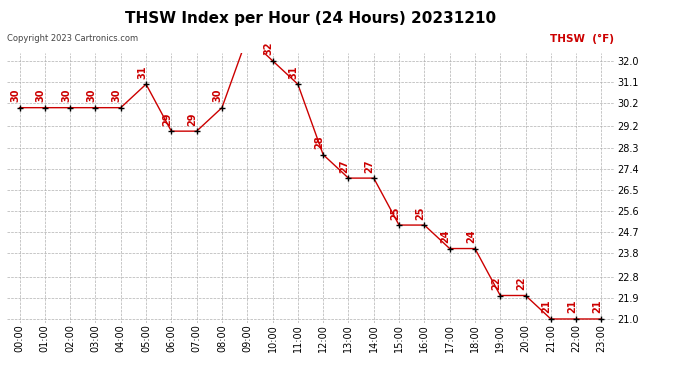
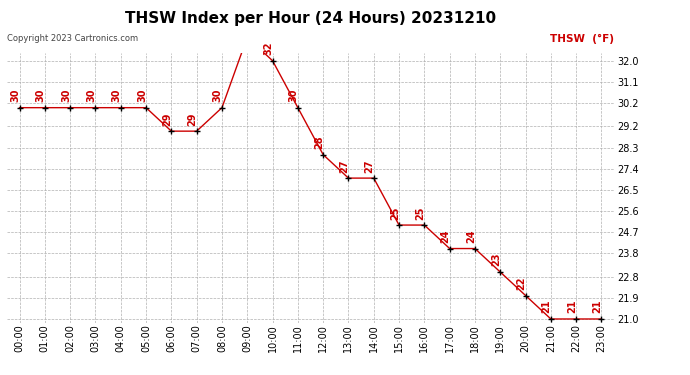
05:00: 31 -> 30
11:00: 31 -> 30
19:00: 22 -> 23
